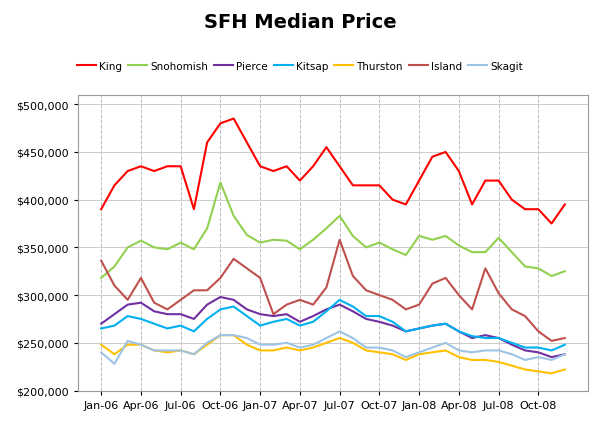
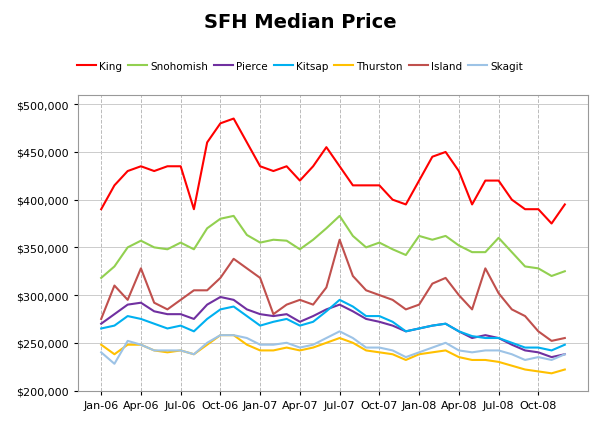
Island/Jan-06: $336,000 -> $275,000
Island/Apr-06: $318,000 -> $328,000
Snohomish/Oct-06: $418,000 -> $380,000
